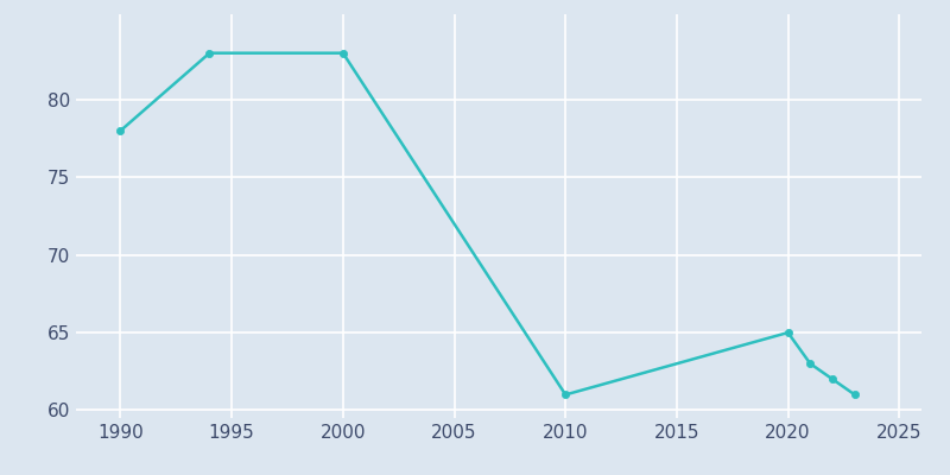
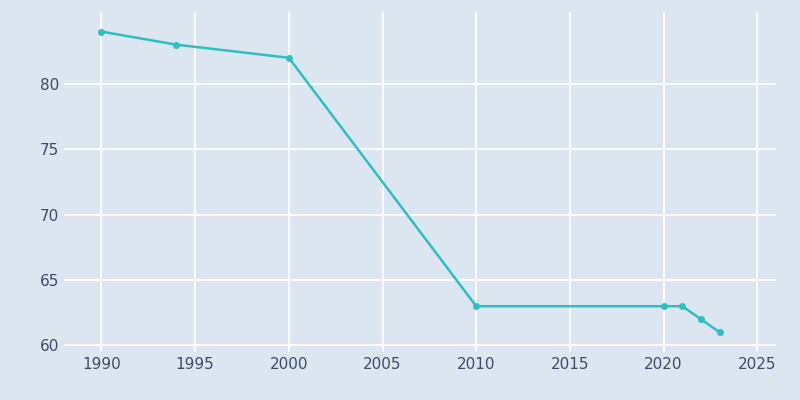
1990: 78 -> 84
2000: 83 -> 82
2010: 61 -> 63
2020: 65 -> 63
